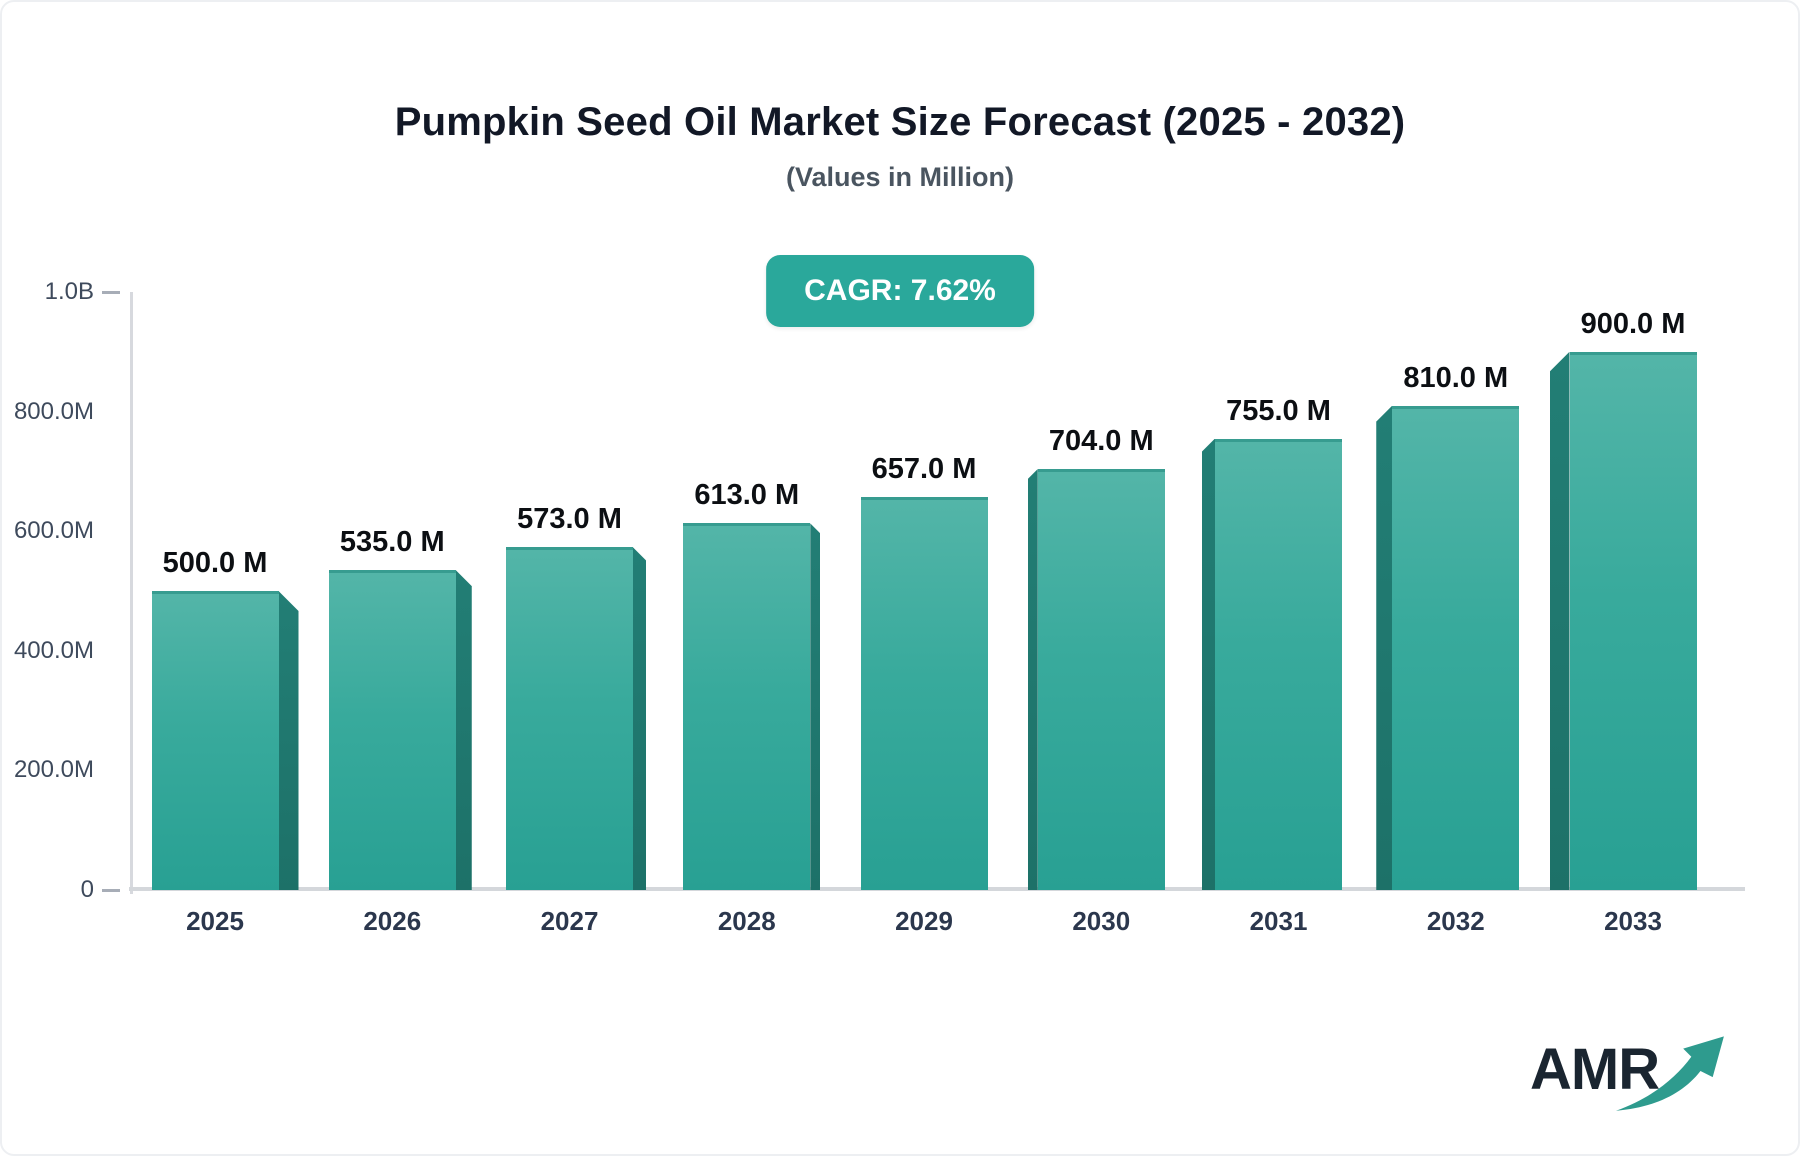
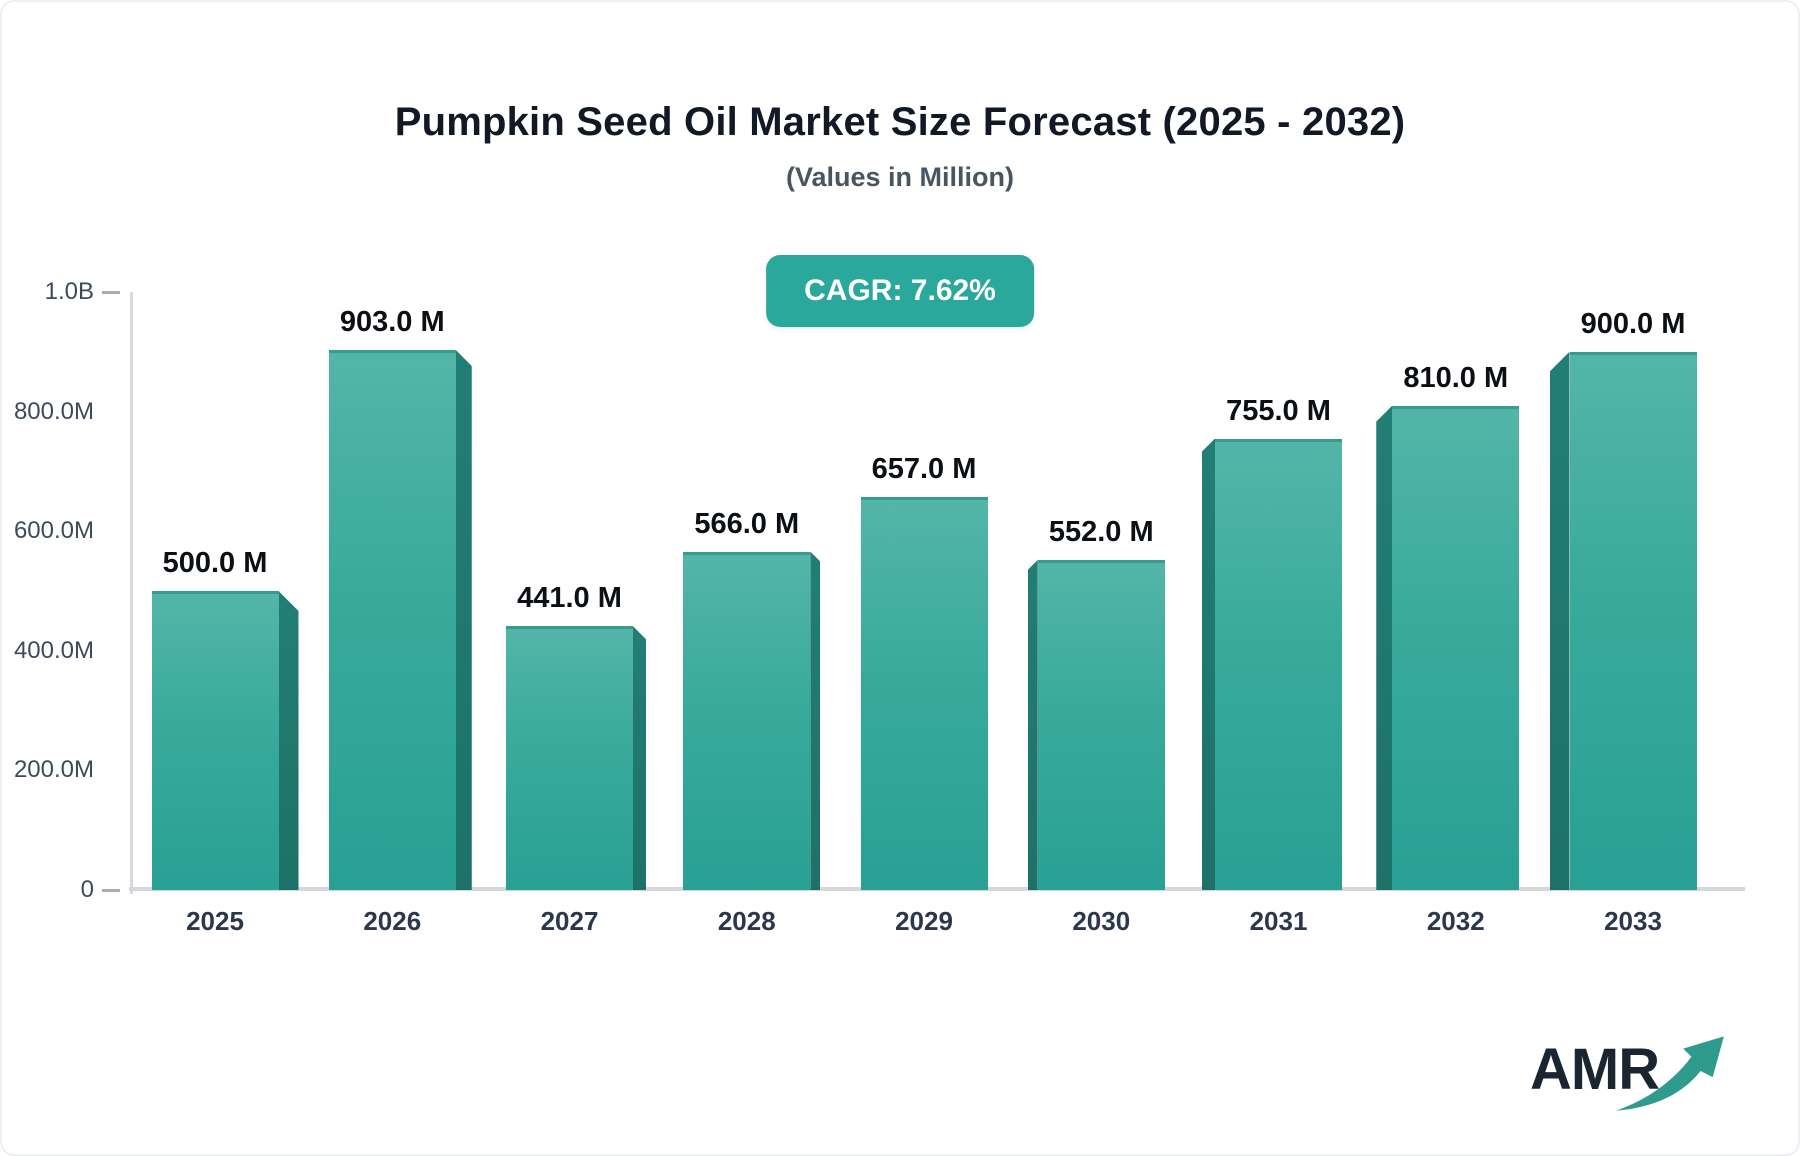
2026: 535.0 -> 903.0
2027: 573.0 -> 441.0
2028: 613.0 -> 566.0
2030: 704.0 -> 552.0
